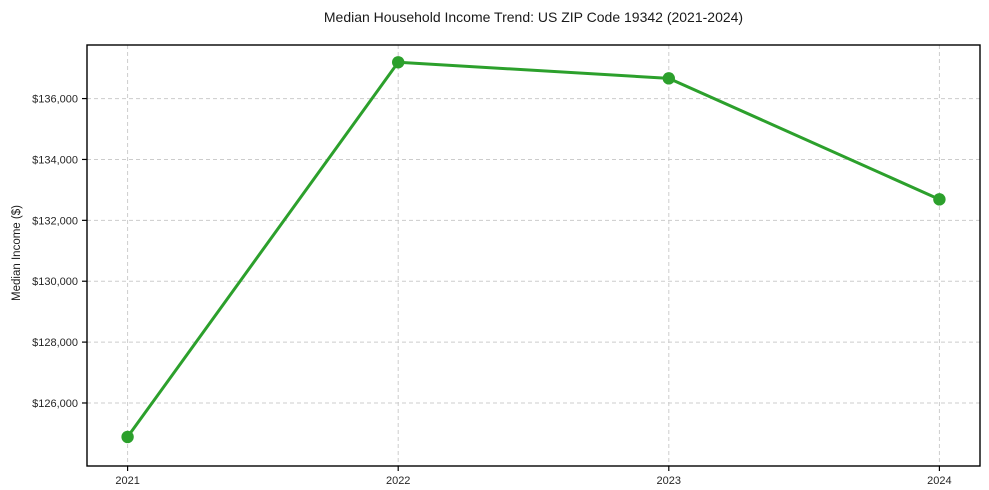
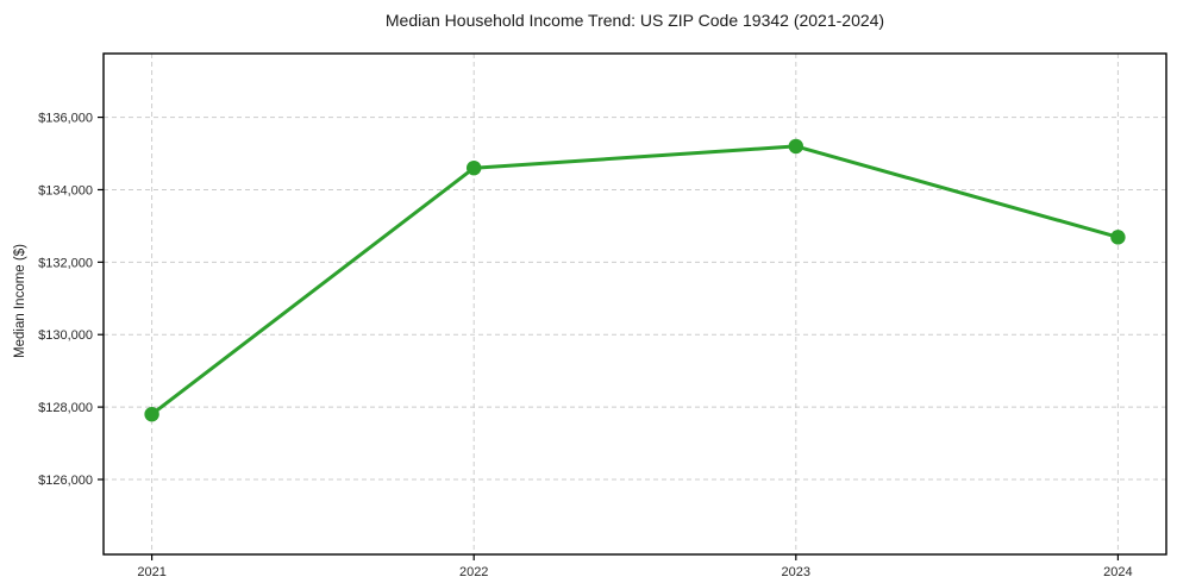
2021: $124900 -> $127800
2022: $137200 -> $134600
2023: $136700 -> $135200
